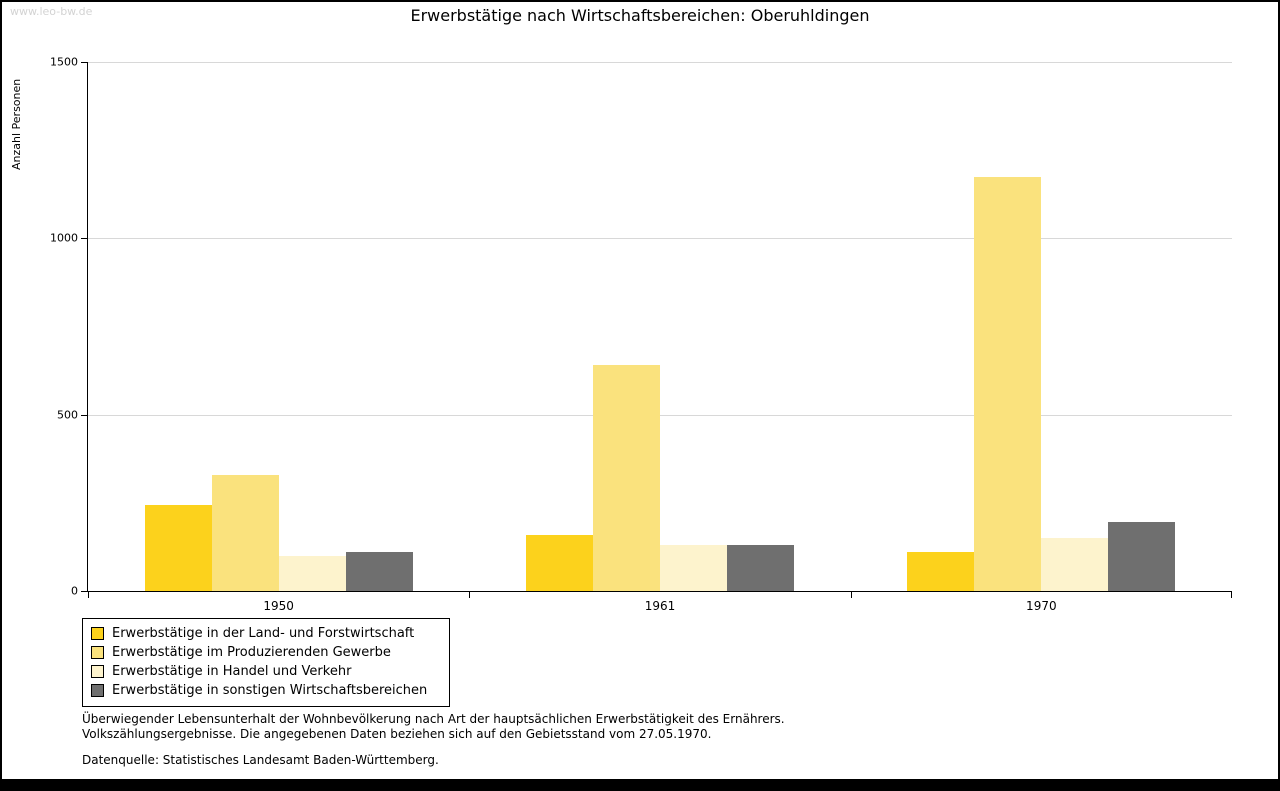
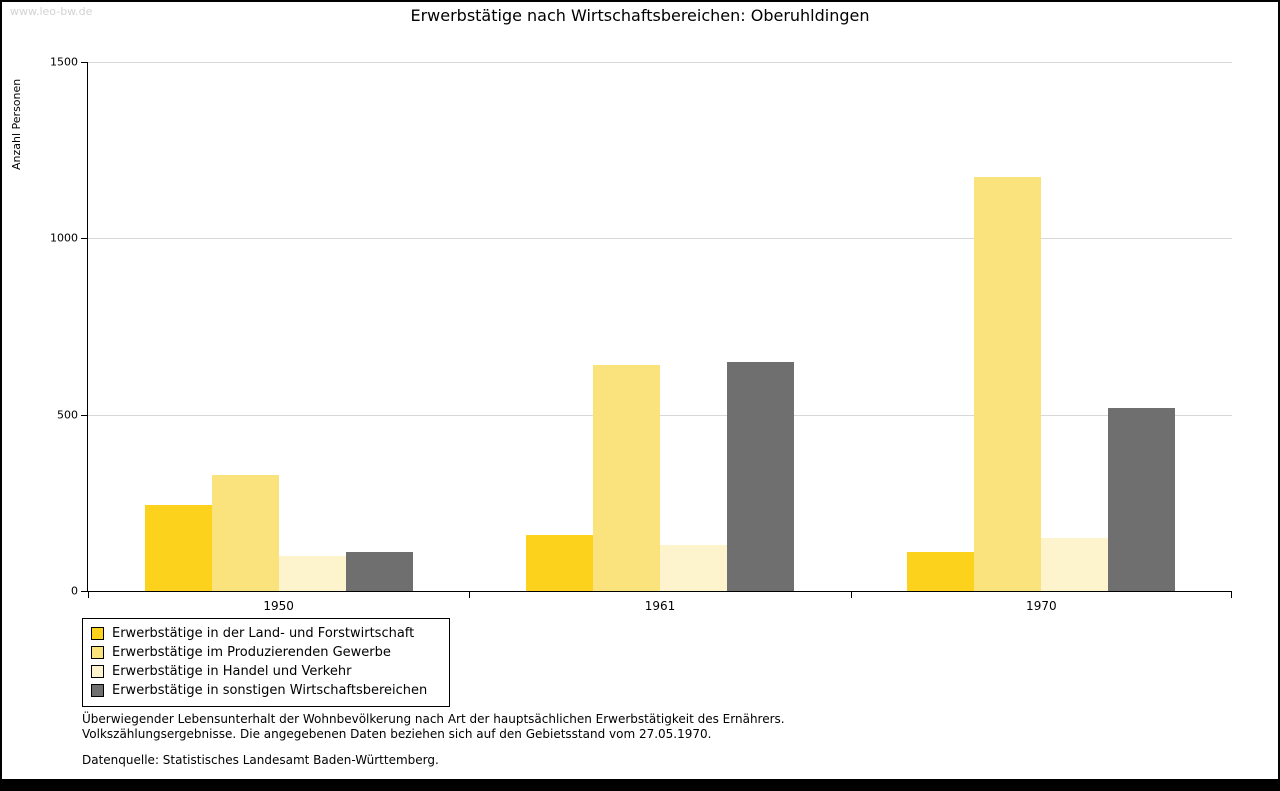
Erwerbstätige in sonstigen Wirtschaftsbereichen/1961: 130 -> 650
Erwerbstätige in sonstigen Wirtschaftsbereichen/1970: 200 -> 520
